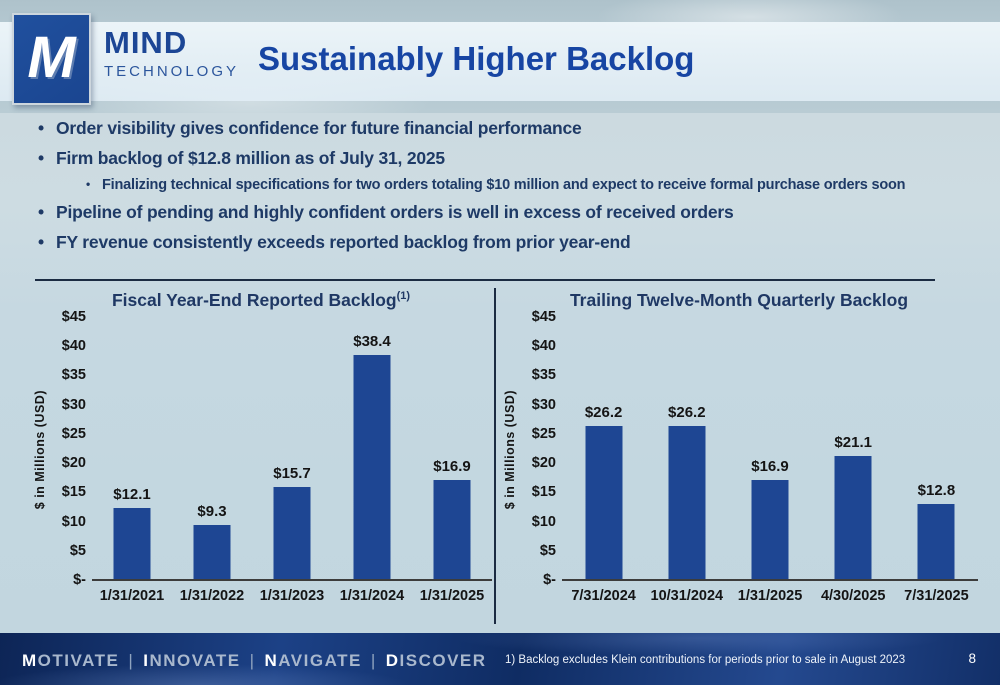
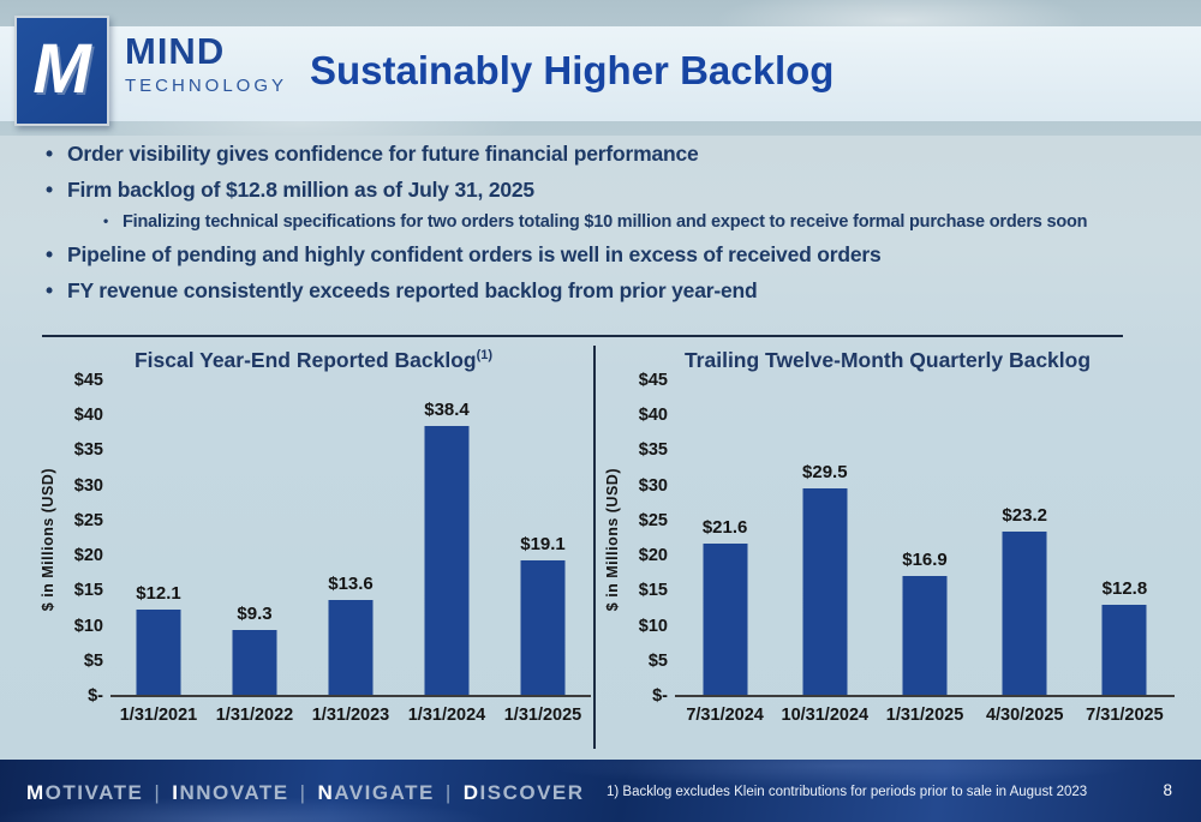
Fiscal Year-End Reported Backlog/1/31/2023: $15.7 -> $13.6
Fiscal Year-End Reported Backlog/1/31/2025: $16.9 -> $19.1
Trailing Twelve-Month Quarterly Backlog/7/31/2024: $26.2 -> $21.6
Trailing Twelve-Month Quarterly Backlog/10/31/2024: $26.2 -> $29.5
Trailing Twelve-Month Quarterly Backlog/4/30/2025: $21.1 -> $23.2
